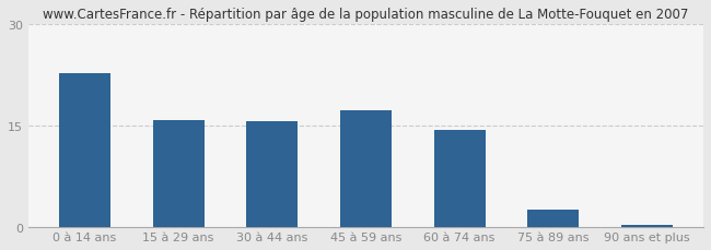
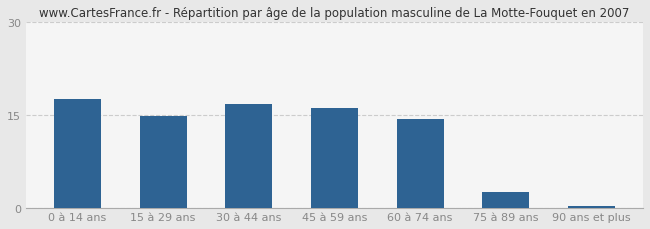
0 à 14 ans: 22.6 -> 17.5
15 à 29 ans: 15.8 -> 14.8
30 à 44 ans: 15.6 -> 16.8
45 à 59 ans: 17.2 -> 16.0
